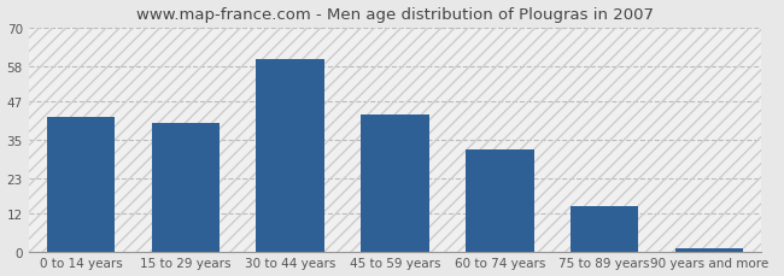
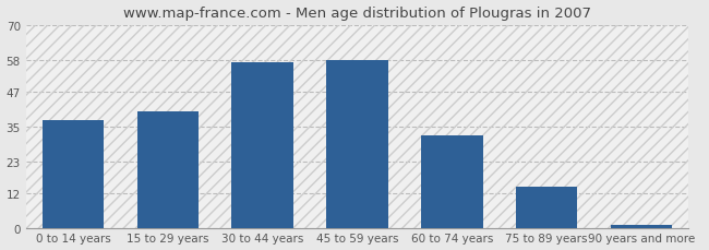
0 to 14 years: 42 -> 37
30 to 44 years: 60 -> 57
45 to 59 years: 43 -> 58
